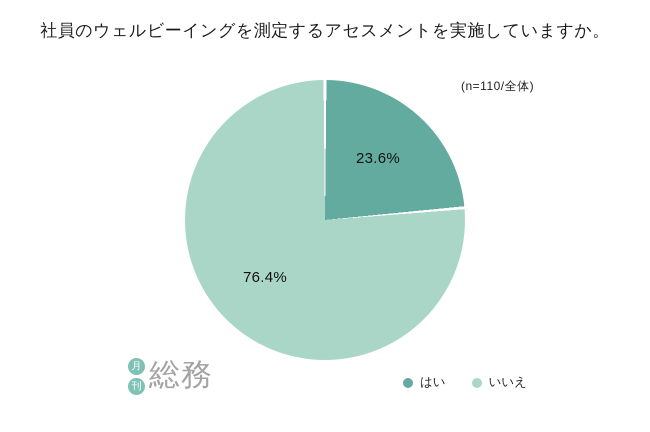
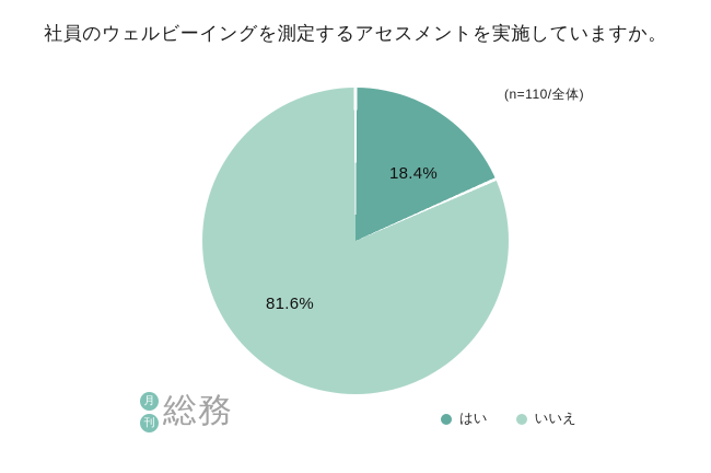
はい: 23.6% -> 18.4%
いいえ: 76.4% -> 81.6%
